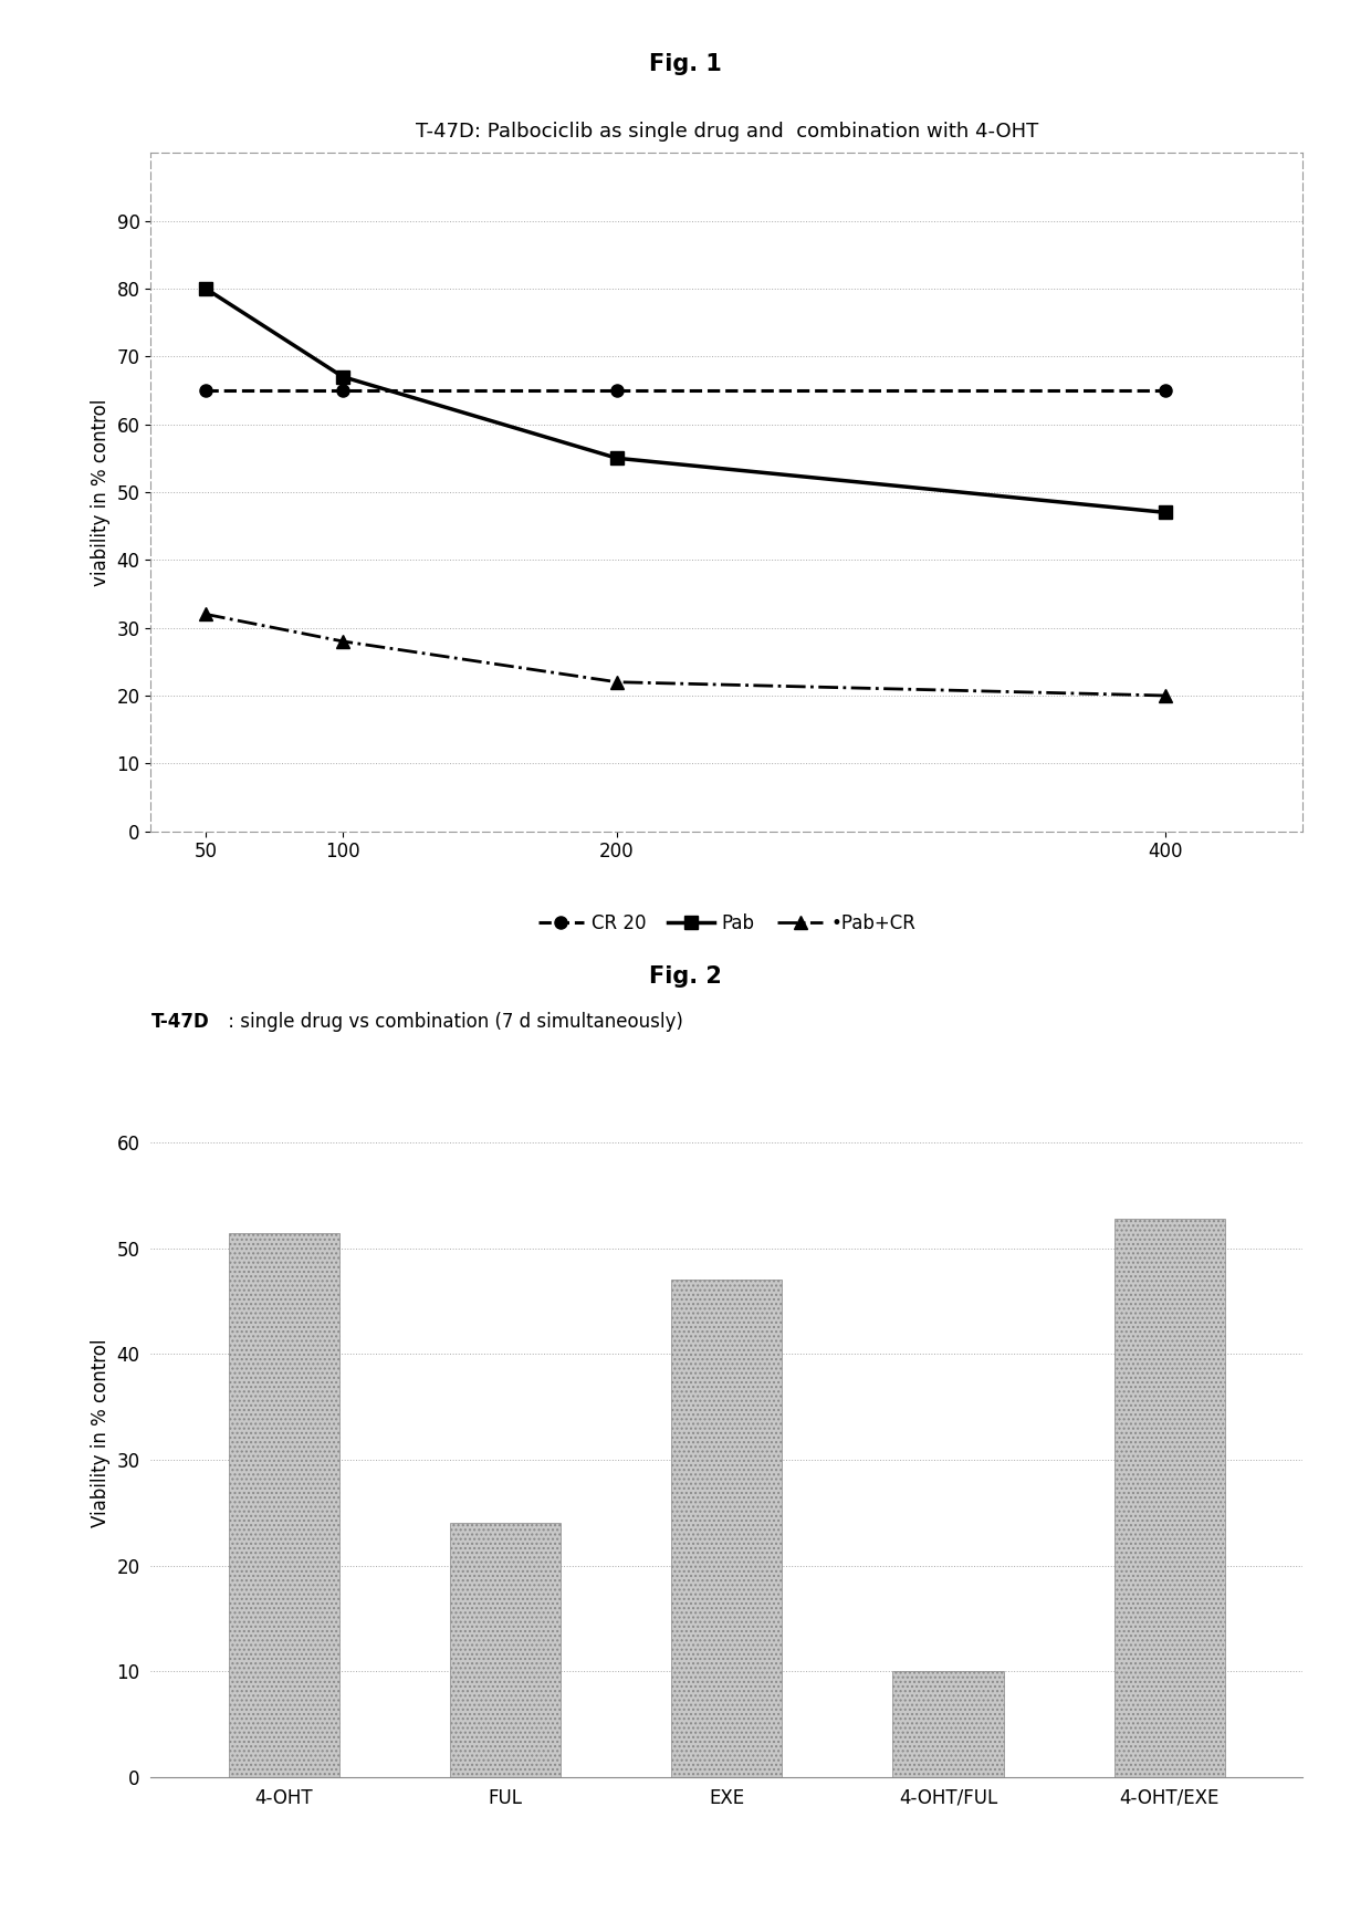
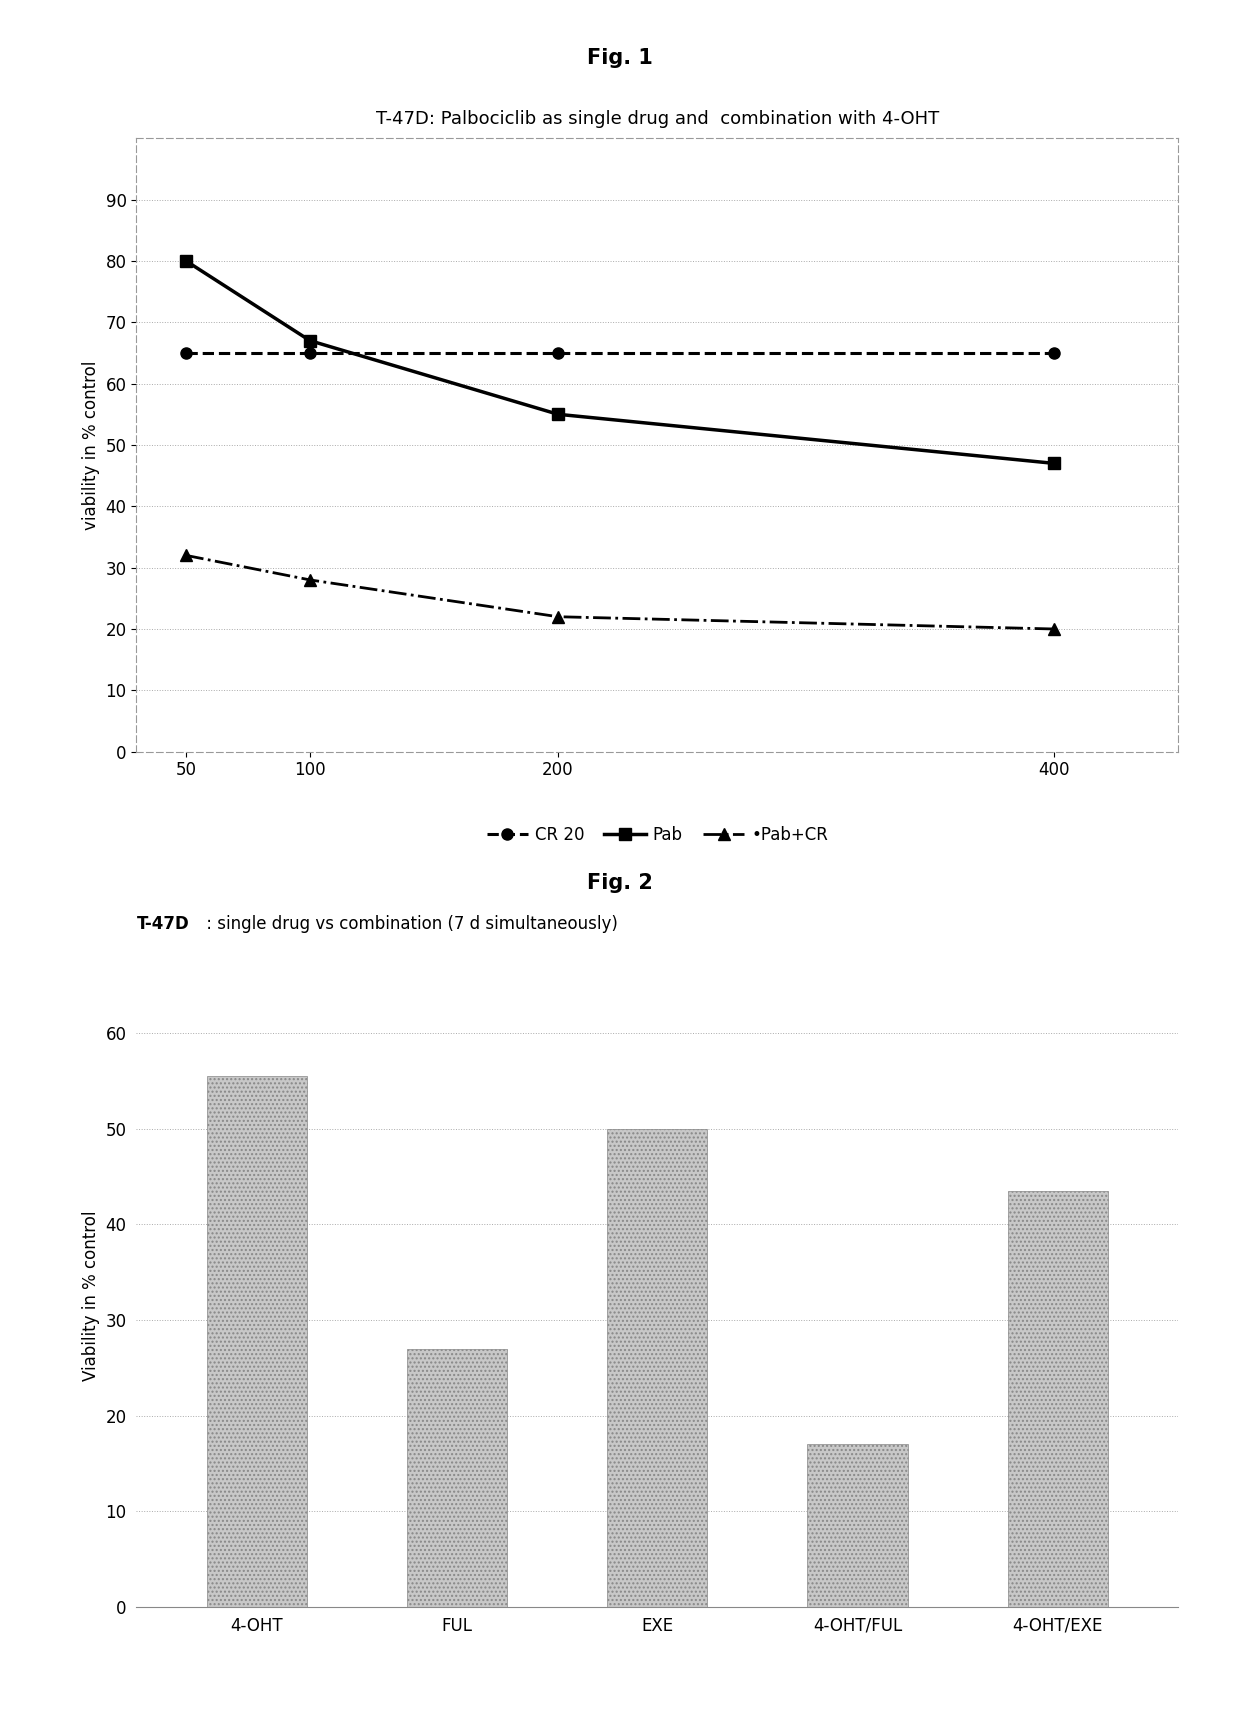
4-OHT: 51.4 -> 55.5
FUL: 24.0 -> 27.0
EXE: 47.0 -> 50.0
4-OHT/FUL: 10.0 -> 17.0
4-OHT/EXE: 52.8 -> 43.5
